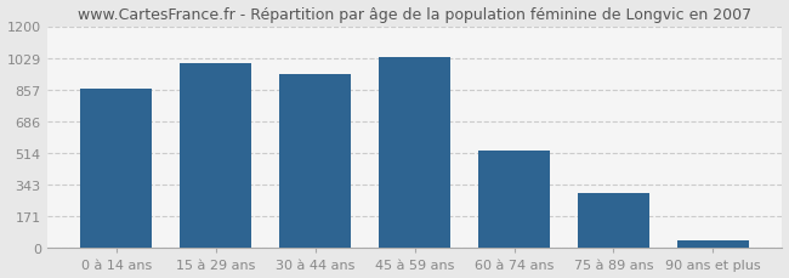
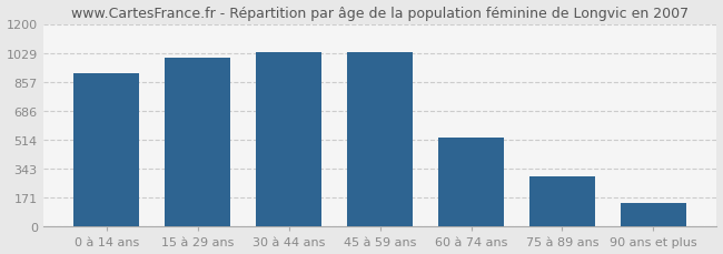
0 à 14 ans: 860 -> 910
30 à 44 ans: 940 -> 1030
90 ans et plus: 40 -> 140
